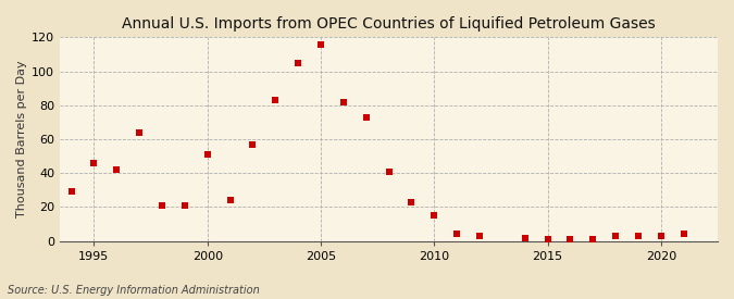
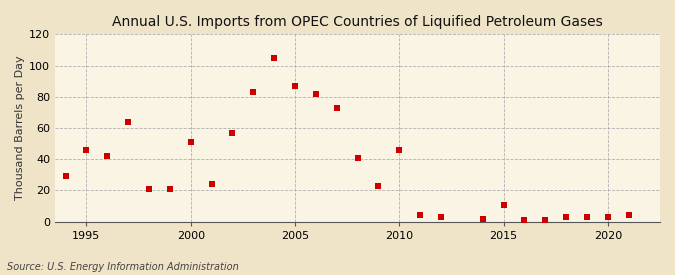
2005: 116 -> 87
2010: 15 -> 46
2015: 1 -> 11
